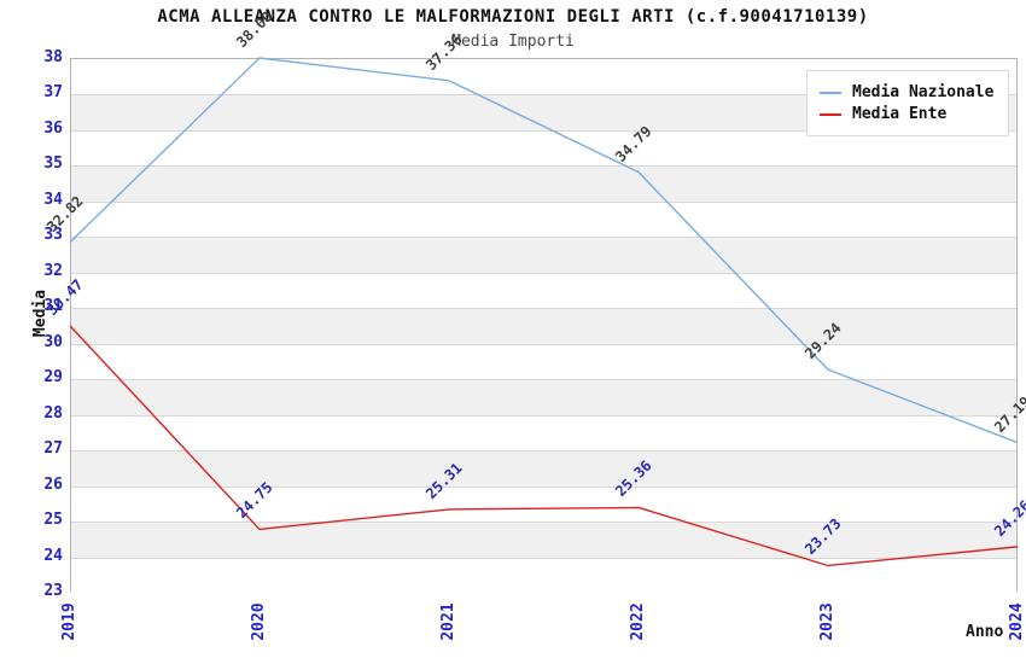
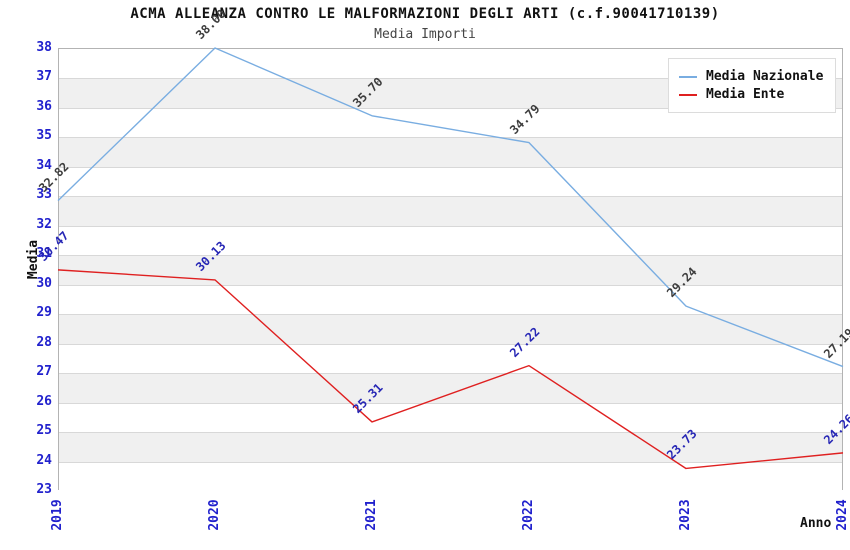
Media Ente/2020: 24.75 -> 30.13
Media Nazionale/2021: 37.36 -> 35.70
Media Ente/2022: 25.36 -> 27.22
